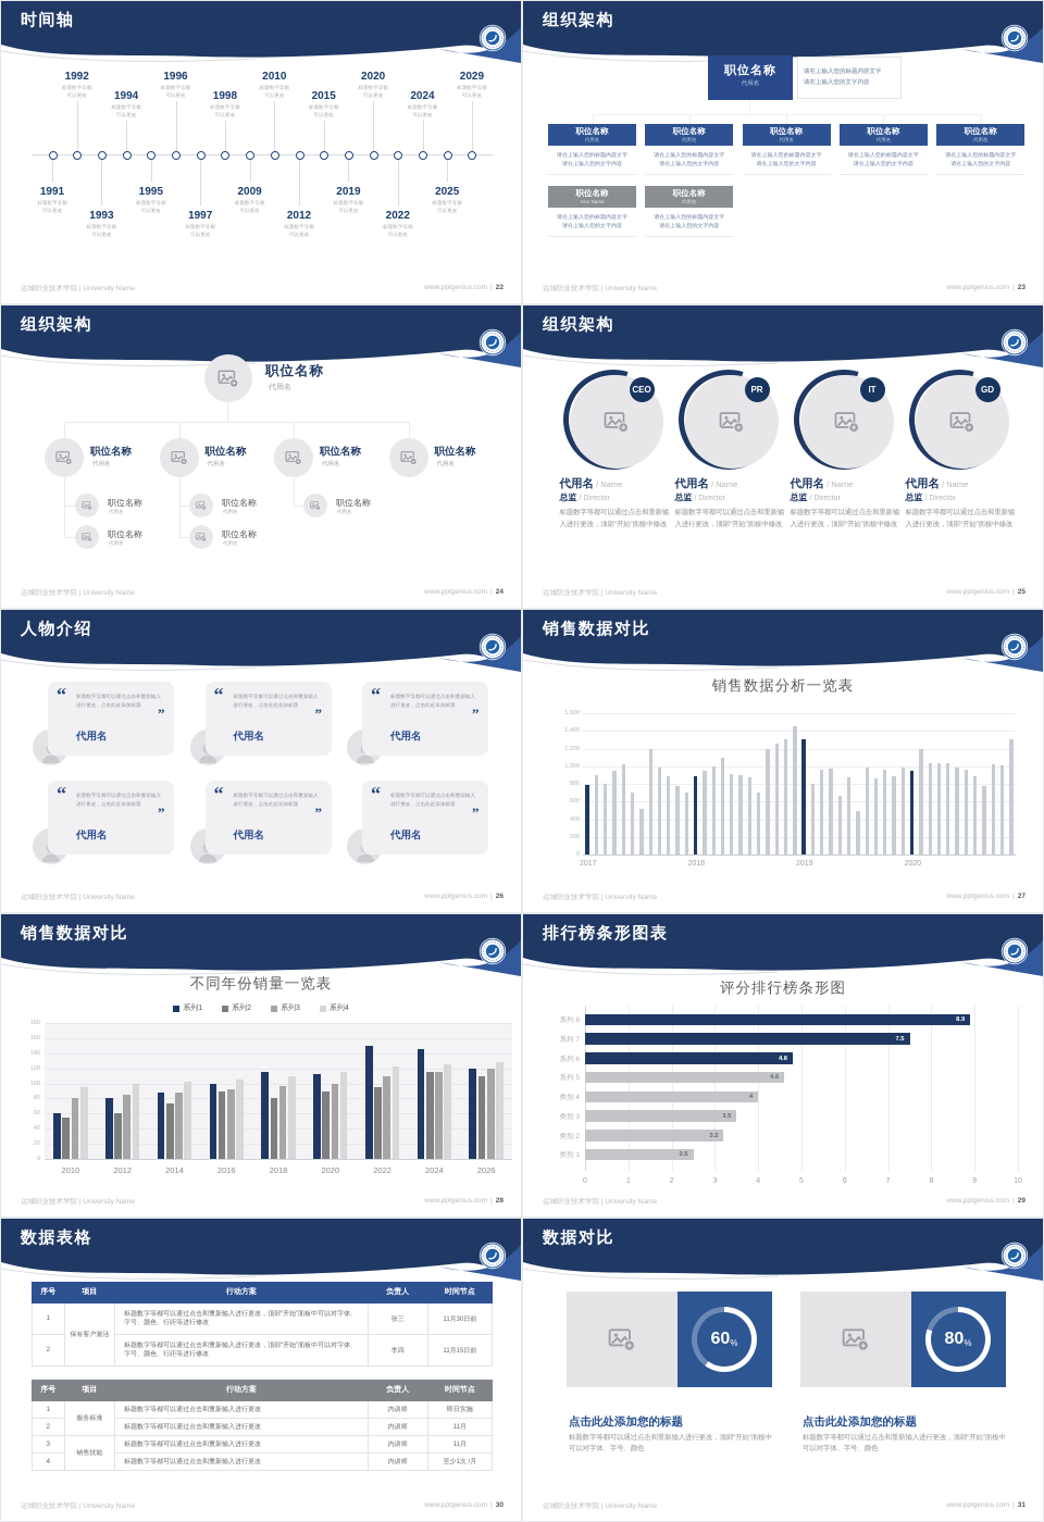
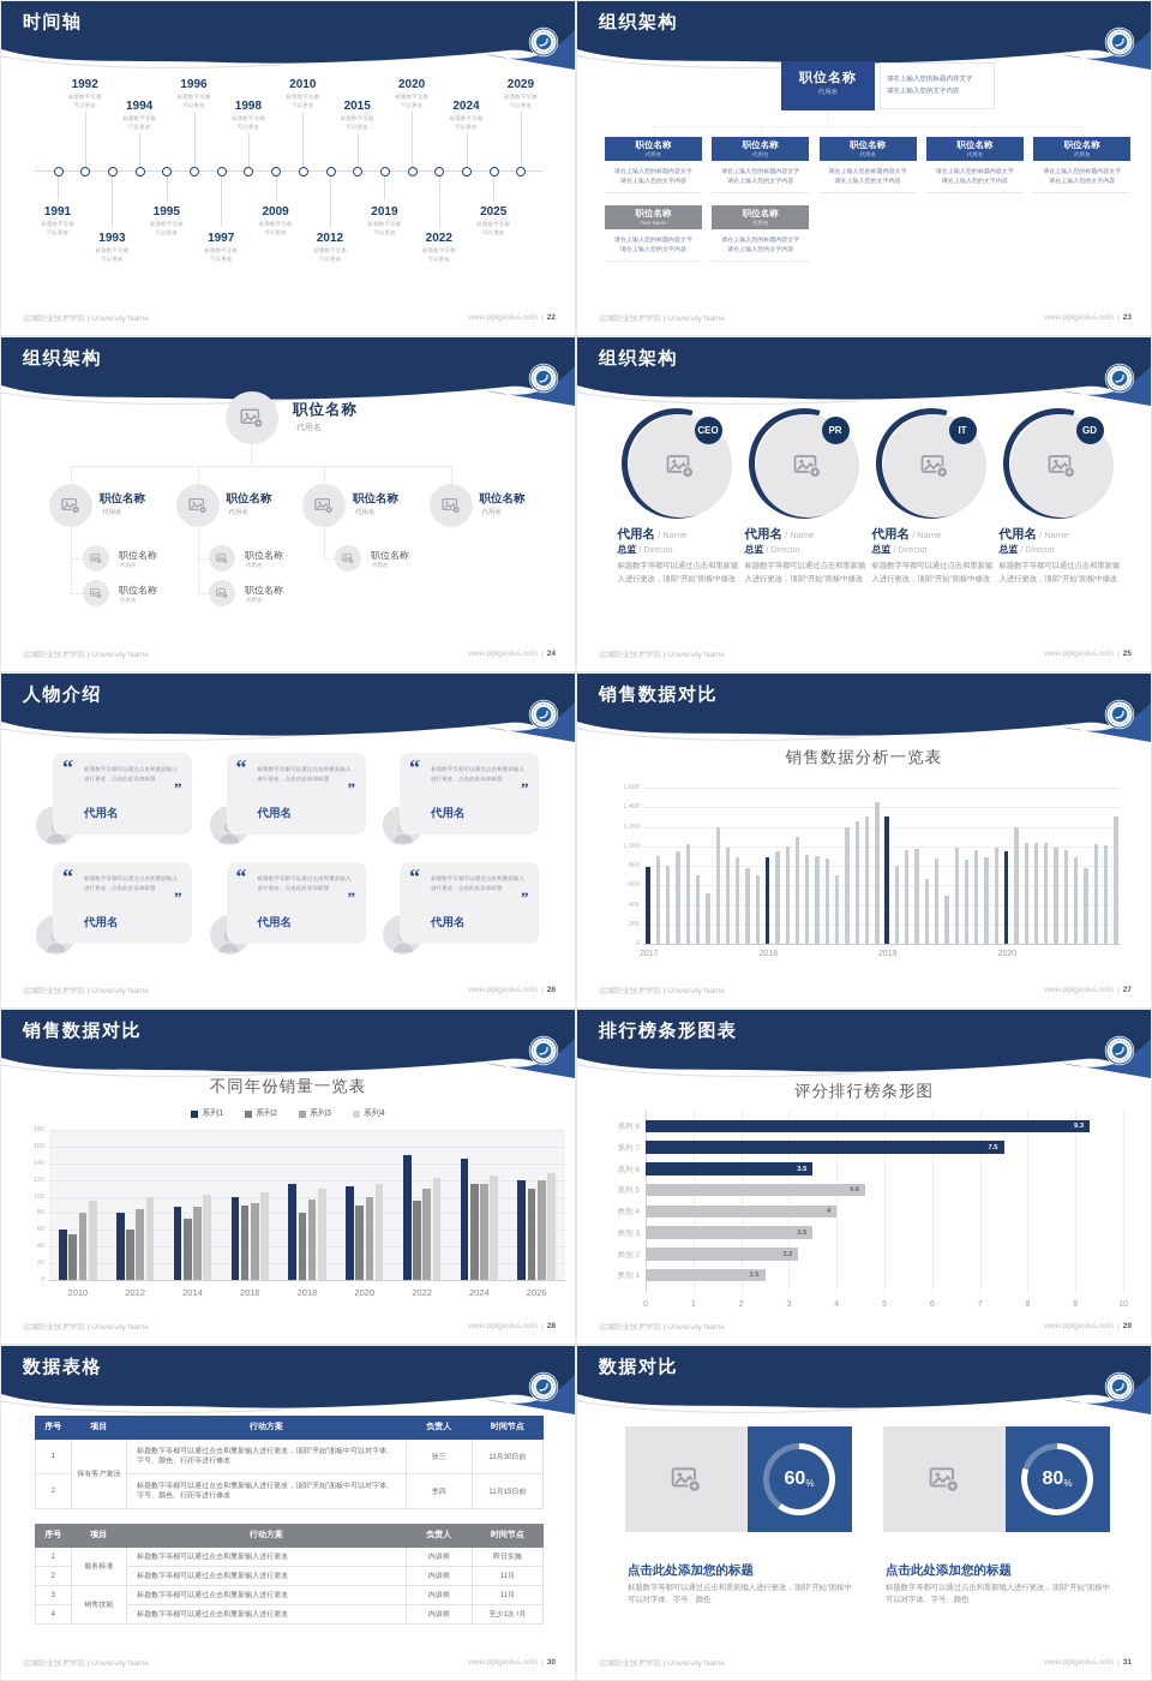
评分排行榜条形图/系列 8: 8.9 -> 9.3
评分排行榜条形图/系列 6: 4.8 -> 3.5
